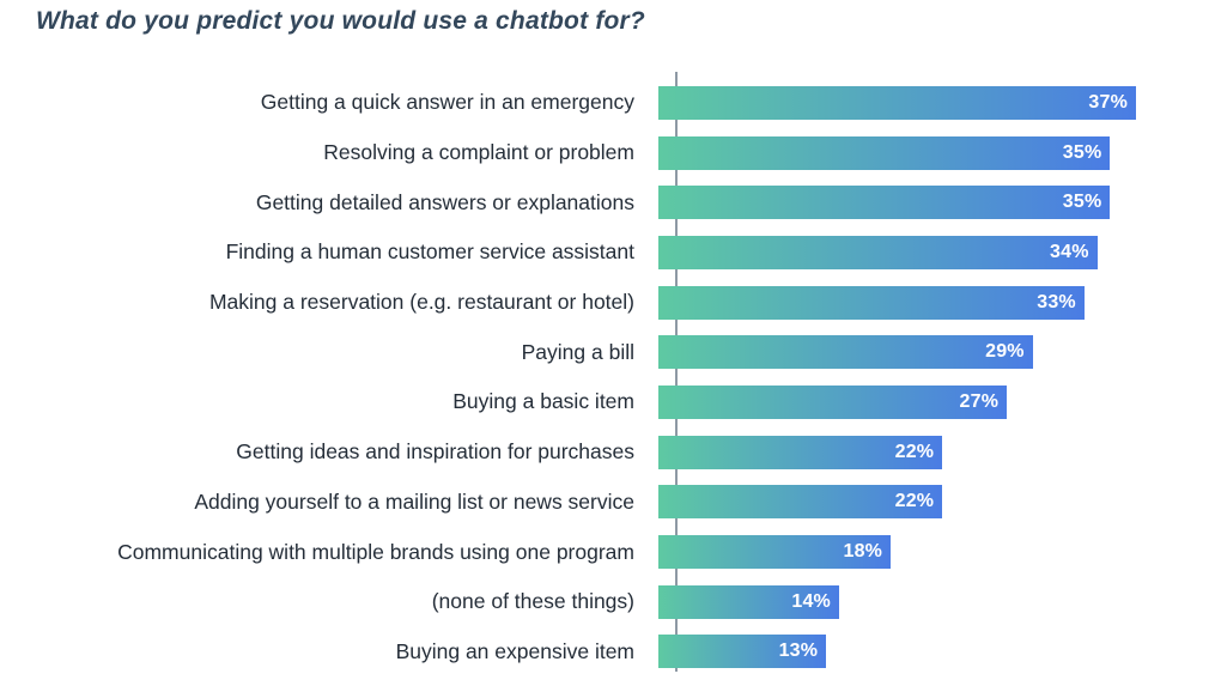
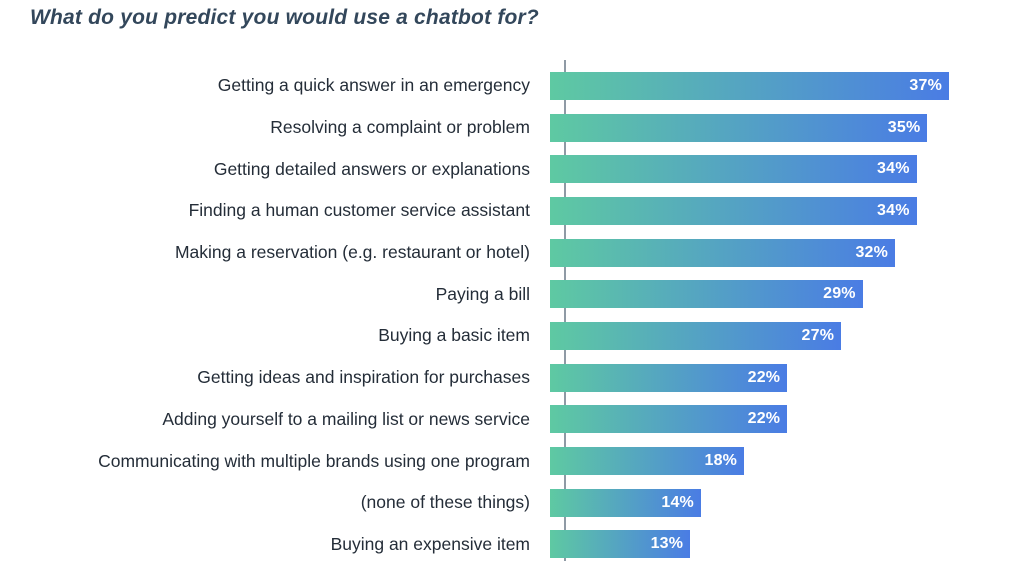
Getting detailed answers or explanations: 35% -> 34%
Making a reservation (e.g. restaurant or hotel): 33% -> 32%
